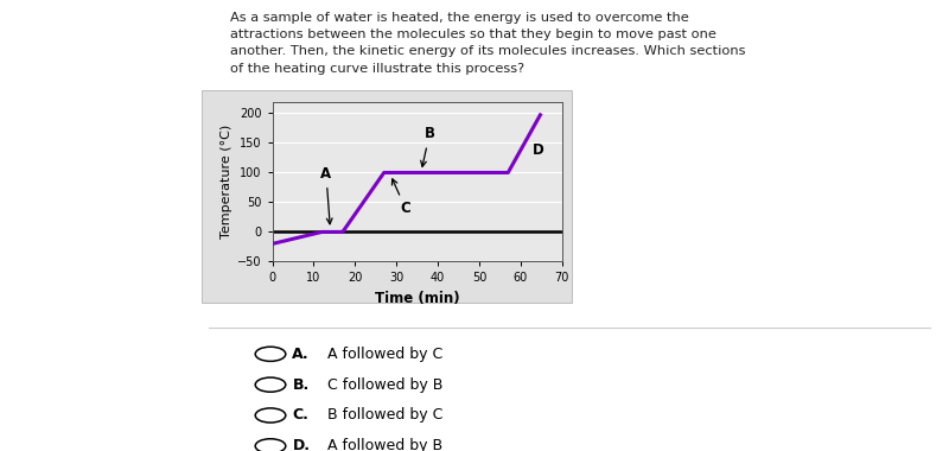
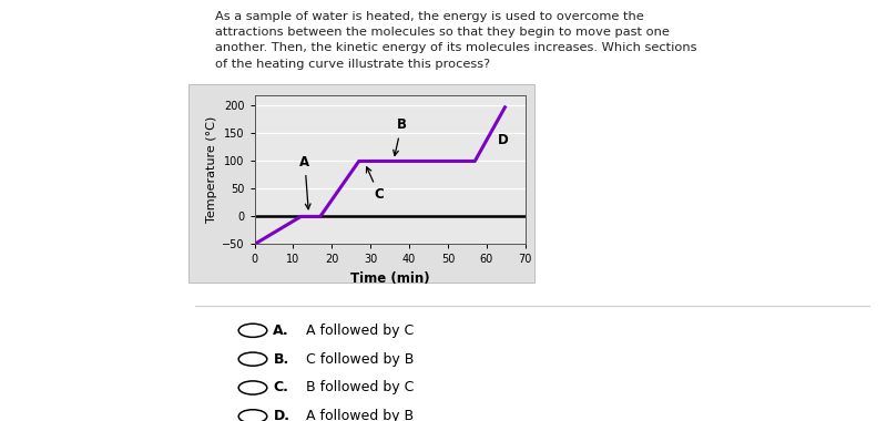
0: -20 -> -50
